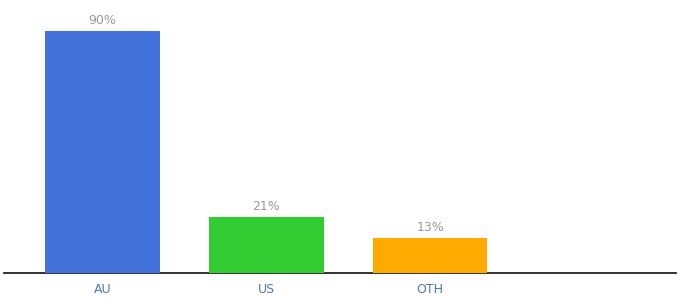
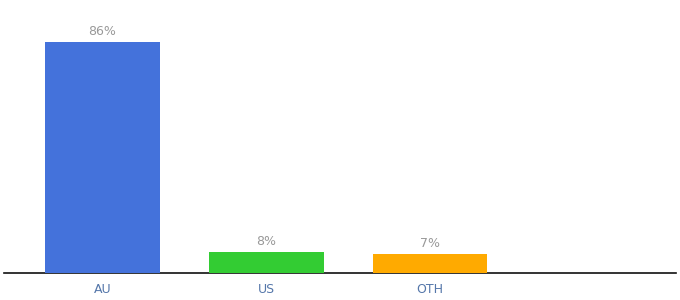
AU: 90% -> 86%
US: 21% -> 8%
OTH: 13% -> 7%
